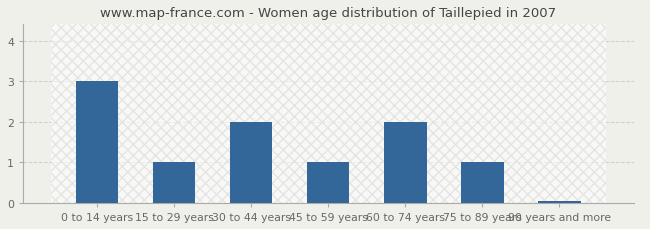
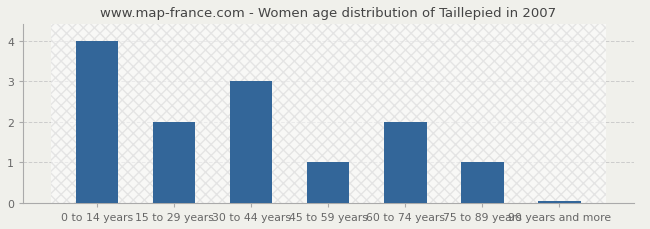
0 to 14 years: 3.00 -> 4.00
15 to 29 years: 1.00 -> 2.00
30 to 44 years: 2.00 -> 3.00
